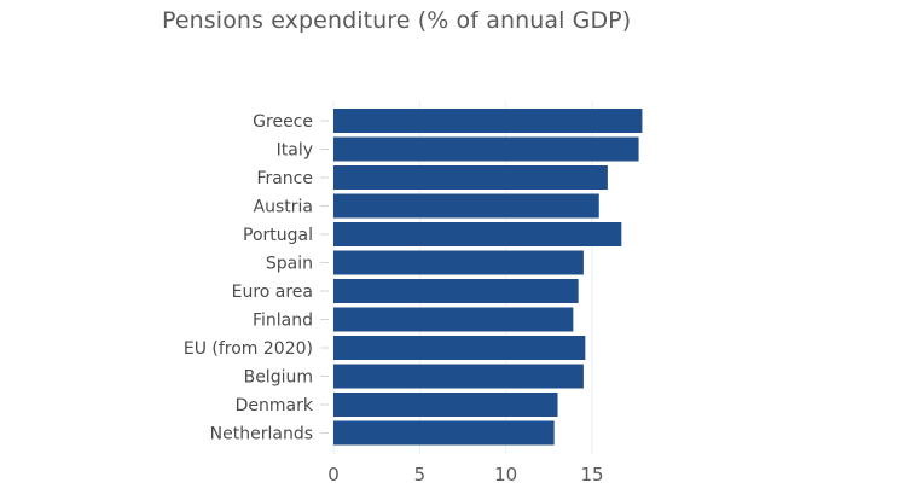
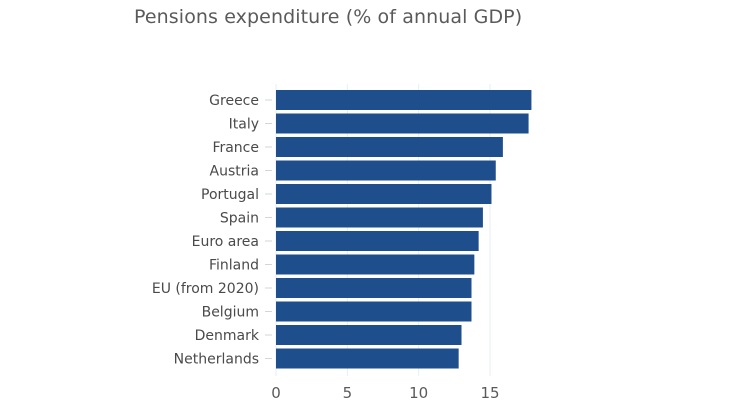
Portugal: 16.7 -> 15.1
EU (from 2020): 14.6 -> 13.7
Belgium: 14.5 -> 13.7
